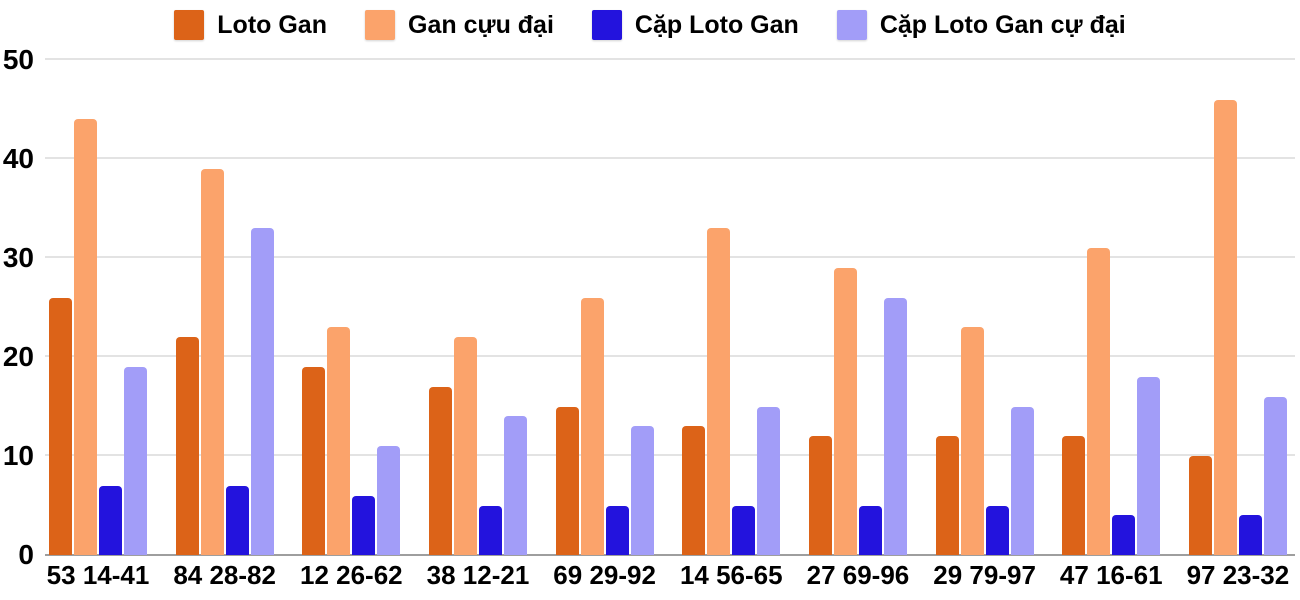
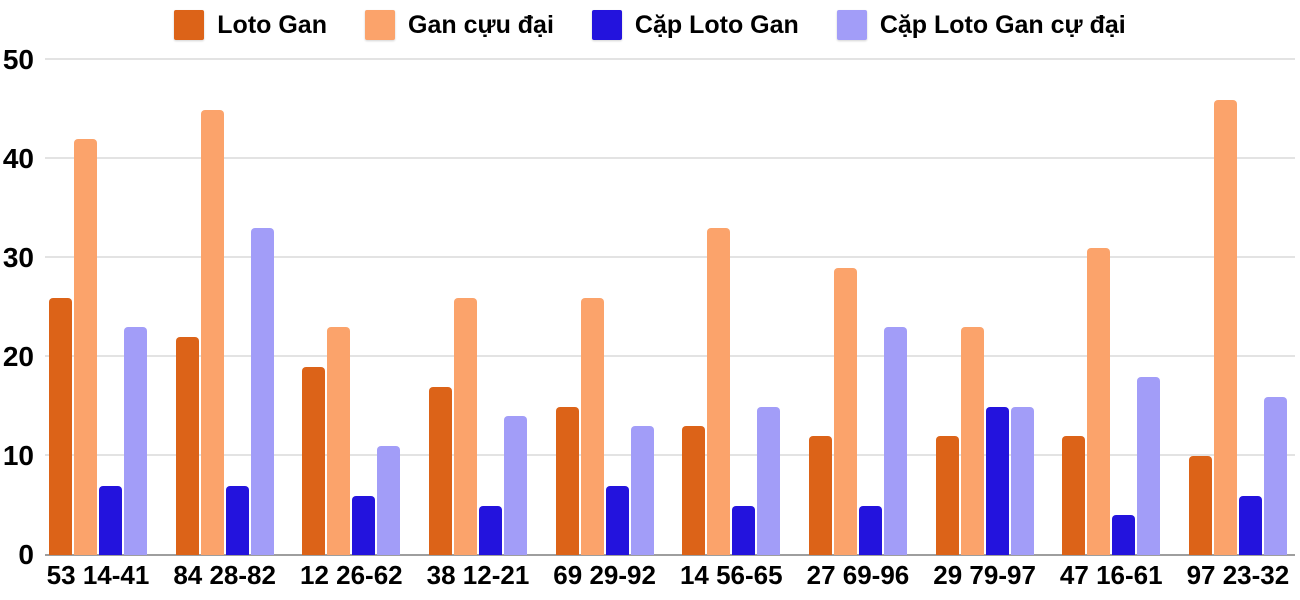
Gan cựu đại/53 14-41: 44 -> 42
Cặp Loto Gan cự đại/53 14-41: 19 -> 23
Gan cựu đại/84 28-82: 39 -> 45
Gan cựu đại/38 12-21: 22 -> 26
Cặp Loto Gan/69 29-92: 5 -> 7
Cặp Loto Gan cự đại/27 69-96: 26 -> 23
Cặp Loto Gan/29 79-97: 5 -> 15
Cặp Loto Gan/97 23-32: 4 -> 6
